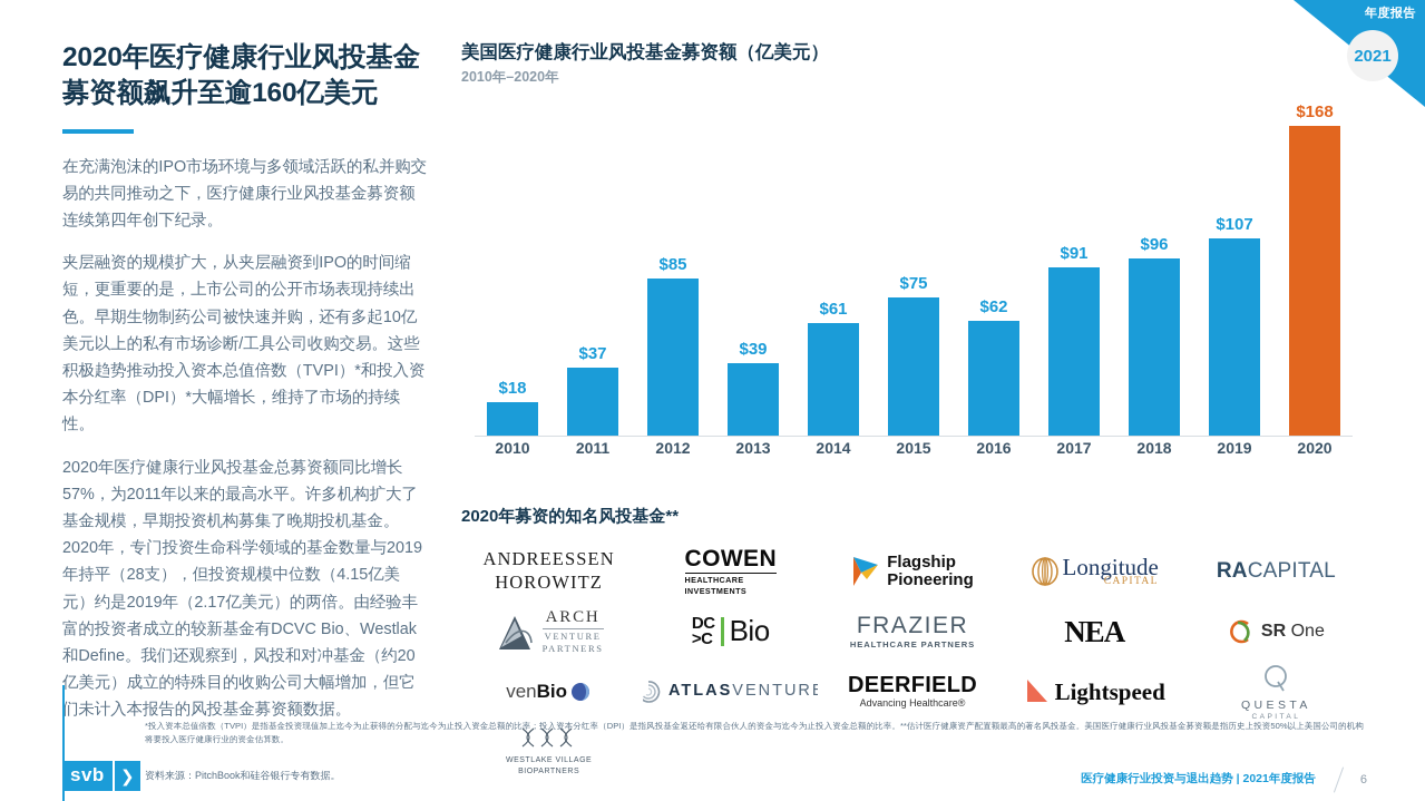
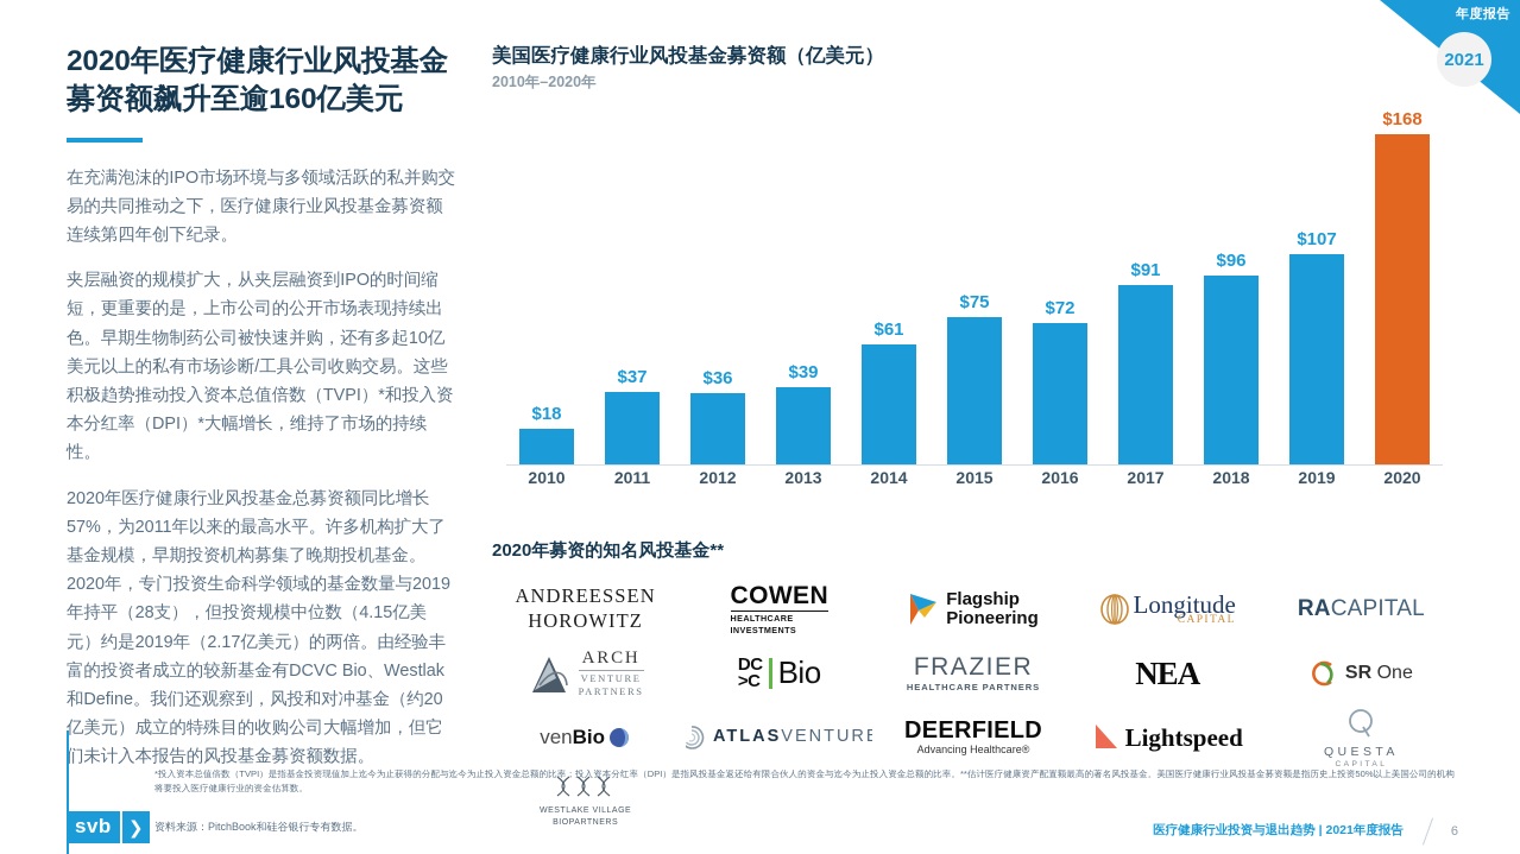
2012: $85 -> $36
2016: $62 -> $72
